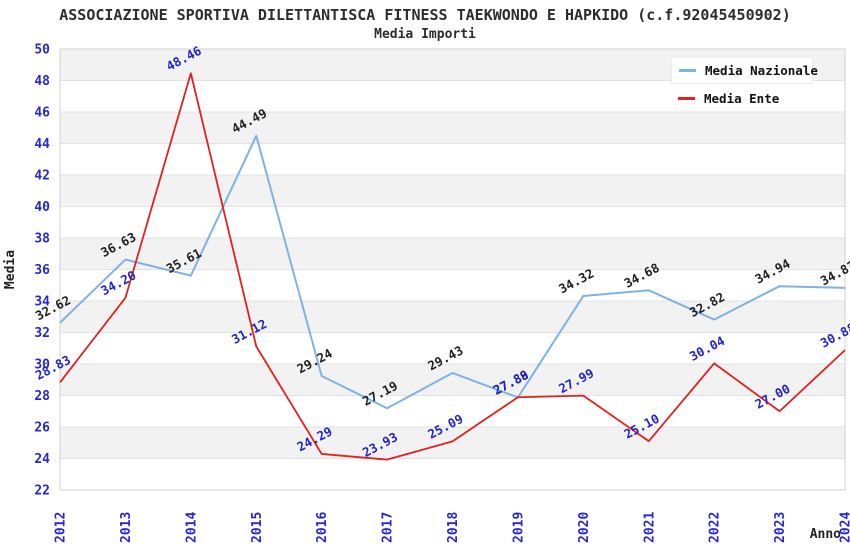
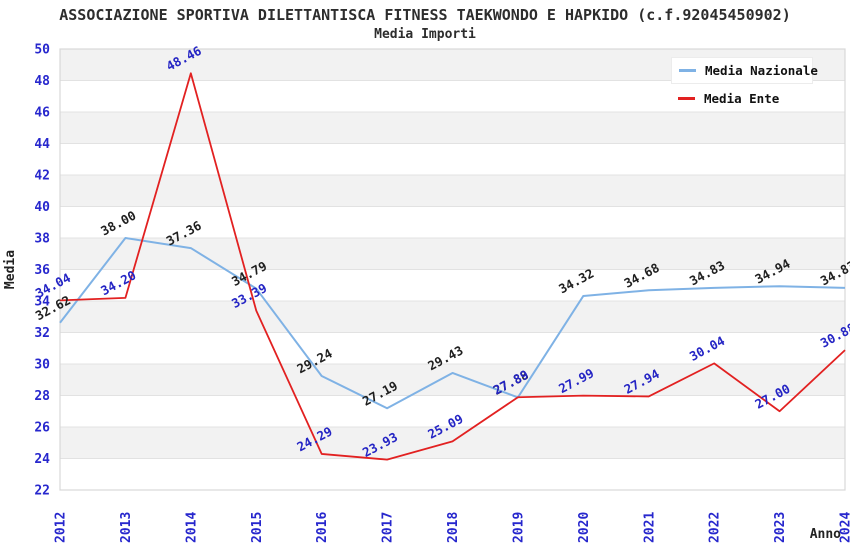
Media Ente/2012: 28.83 -> 34.04
Media Nazionale/2013: 36.63 -> 38.00
Media Nazionale/2014: 35.61 -> 37.36
Media Nazionale/2015: 44.49 -> 34.79
Media Ente/2015: 31.12 -> 33.39
Media Ente/2021: 25.10 -> 27.94
Media Nazionale/2022: 32.82 -> 34.83
